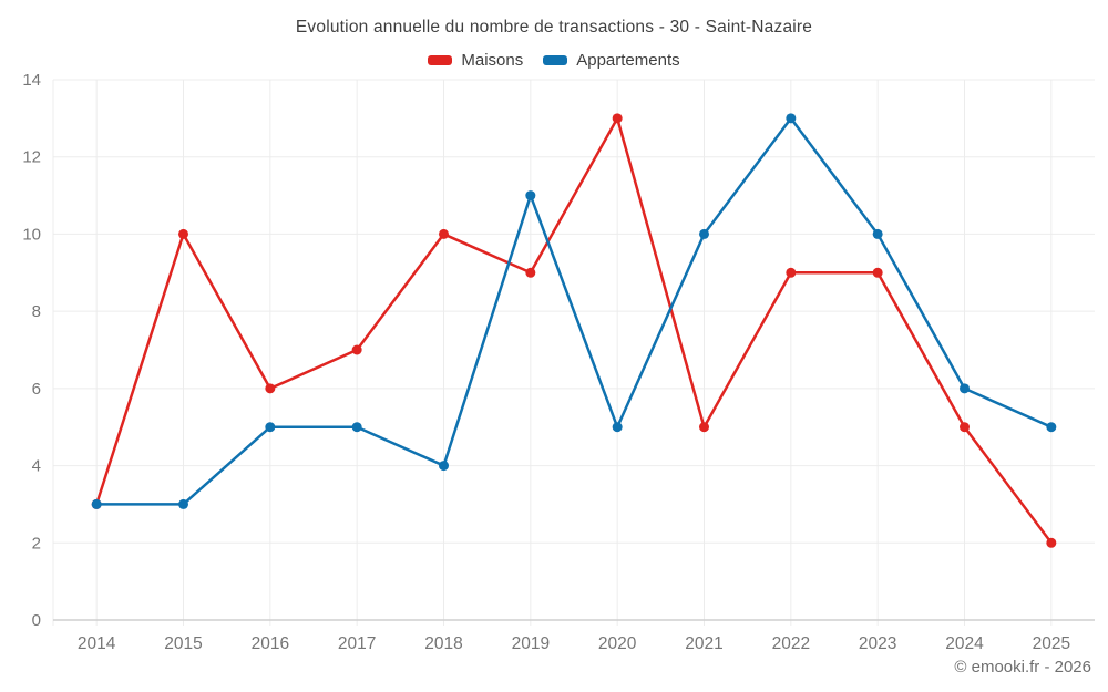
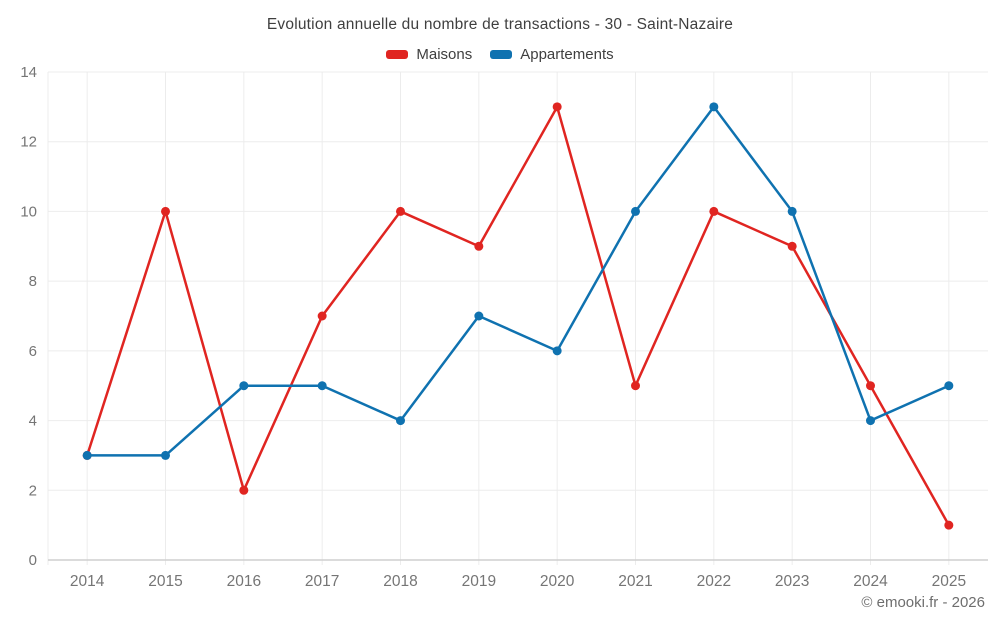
Maisons/2016: 6 -> 2
Appartements/2019: 11 -> 7
Appartements/2020: 5 -> 6
Maisons/2022: 9 -> 10
Appartements/2024: 6 -> 4
Maisons/2025: 2 -> 1
